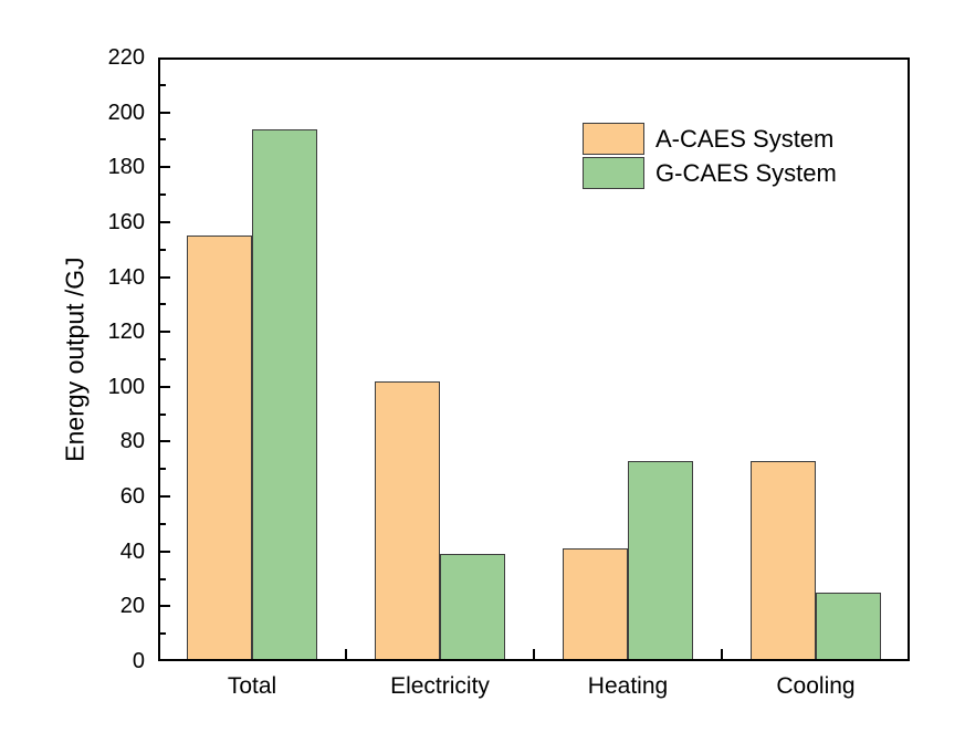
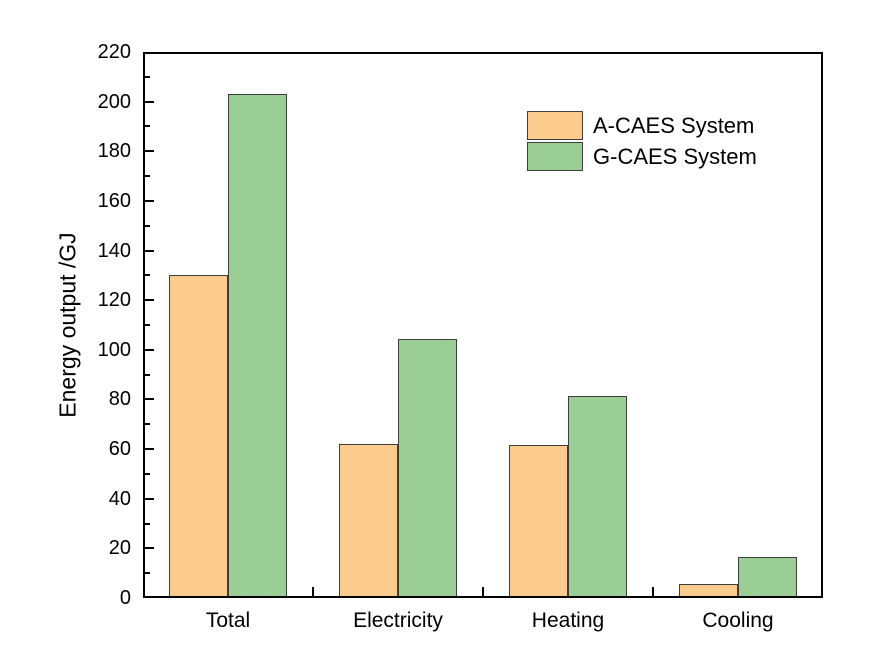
A-CAES System/Total: 155 -> 130
G-CAES System/Total: 194 -> 203
A-CAES System/Electricity: 102 -> 62
G-CAES System/Electricity: 39 -> 104
A-CAES System/Heating: 41 -> 62
G-CAES System/Heating: 73 -> 82
A-CAES System/Cooling: 73 -> 6
G-CAES System/Cooling: 25 -> 16
